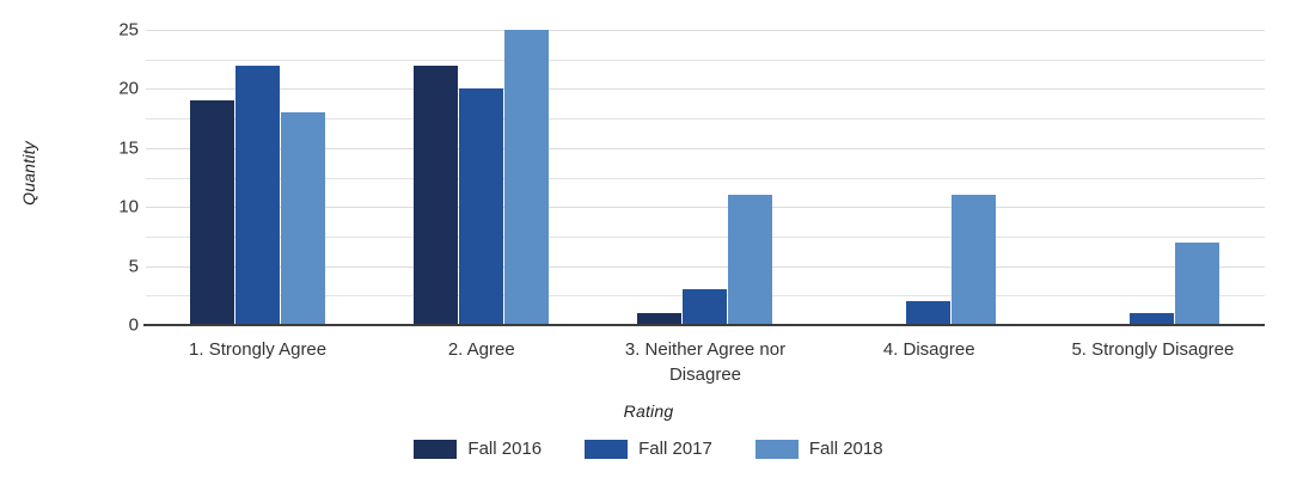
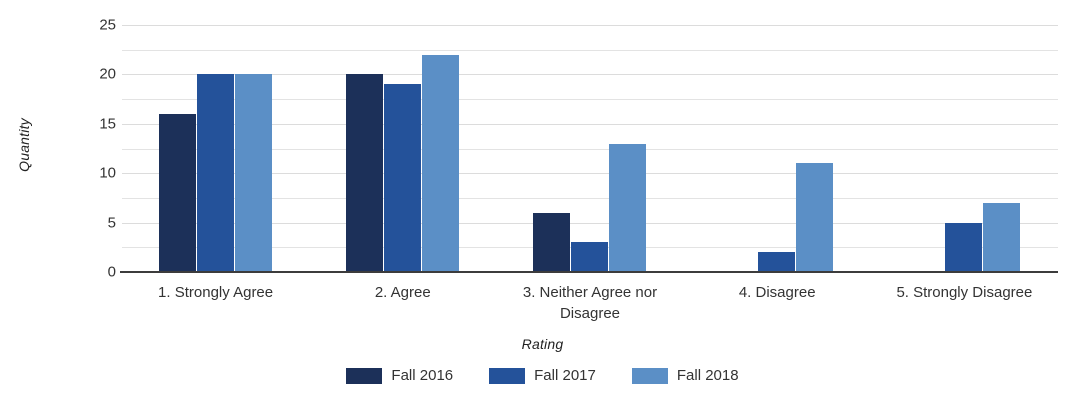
Fall 2016/1. Strongly Agree: 19 -> 16
Fall 2017/1. Strongly Agree: 22 -> 20
Fall 2018/1. Strongly Agree: 18 -> 20
Fall 2016/2. Agree: 22 -> 20
Fall 2017/2. Agree: 20 -> 19
Fall 2018/2. Agree: 25 -> 22
Fall 2016/3. Neither Agree nor Disagree: 1 -> 6
Fall 2018/3. Neither Agree nor Disagree: 11 -> 13
Fall 2017/5. Strongly Disagree: 1 -> 5
